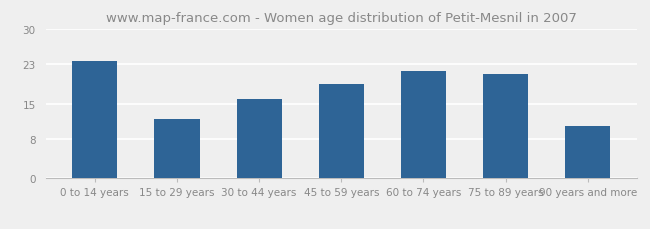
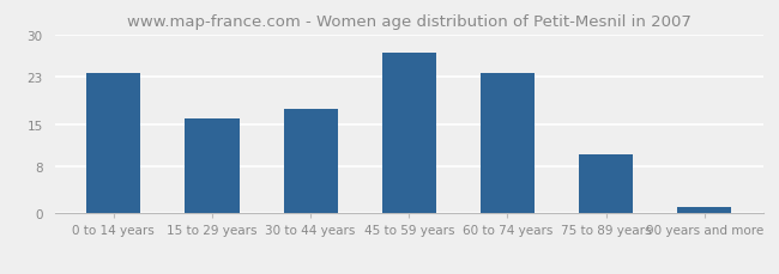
15 to 29 years: 12.0 -> 16.0
30 to 44 years: 16.0 -> 17.5
45 to 59 years: 19.0 -> 27.0
60 to 74 years: 21.5 -> 23.5
75 to 89 years: 21.0 -> 10.0
90 years and more: 10.5 -> 1.0
